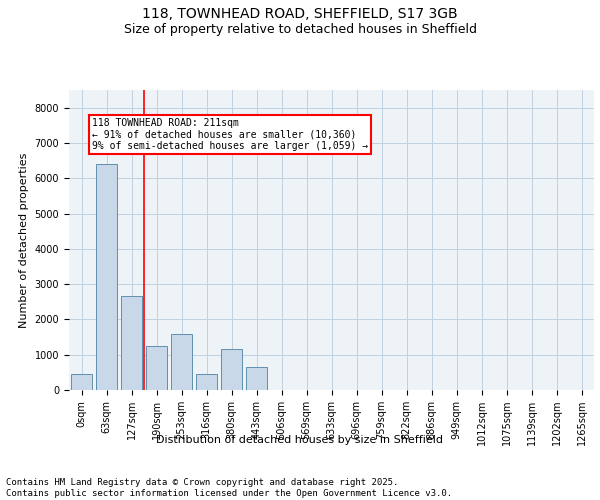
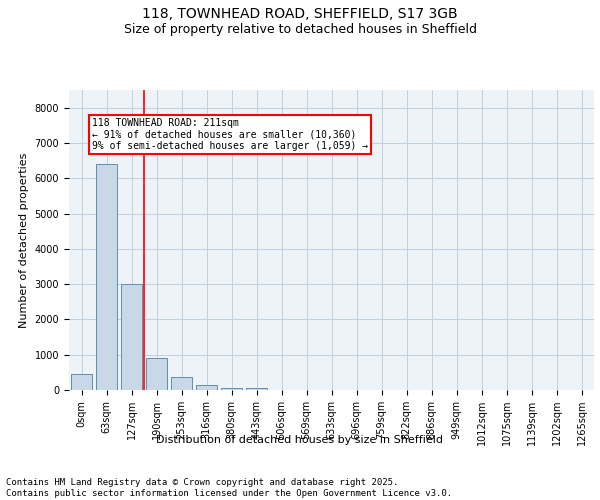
127sqm: 2650 -> 3000
190sqm: 1250 -> 900
253sqm: 1600 -> 380
316sqm: 450 -> 150
380sqm: 1150 -> 70
443sqm: 650 -> 50
